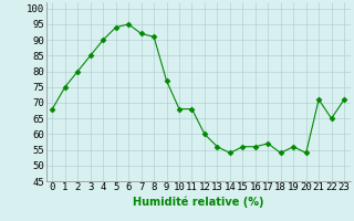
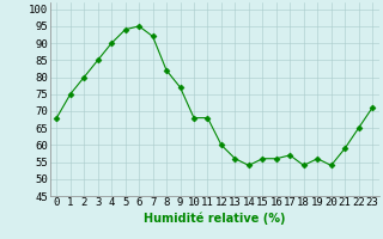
8: 91 -> 82
21: 71 -> 59
